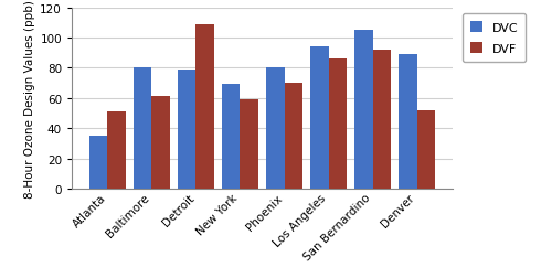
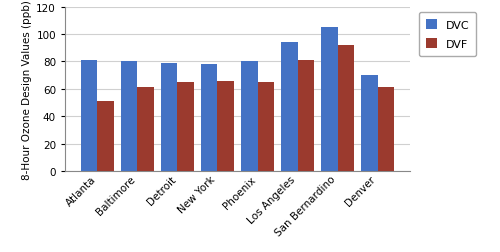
DVC/Atlanta: 35 -> 81
DVF/Detroit: 109 -> 65
DVC/New York: 69 -> 78
DVF/New York: 59 -> 66
DVF/Phoenix: 70 -> 65
DVF/Los Angeles: 86 -> 81
DVC/Denver: 89 -> 70
DVF/Denver: 52 -> 61
